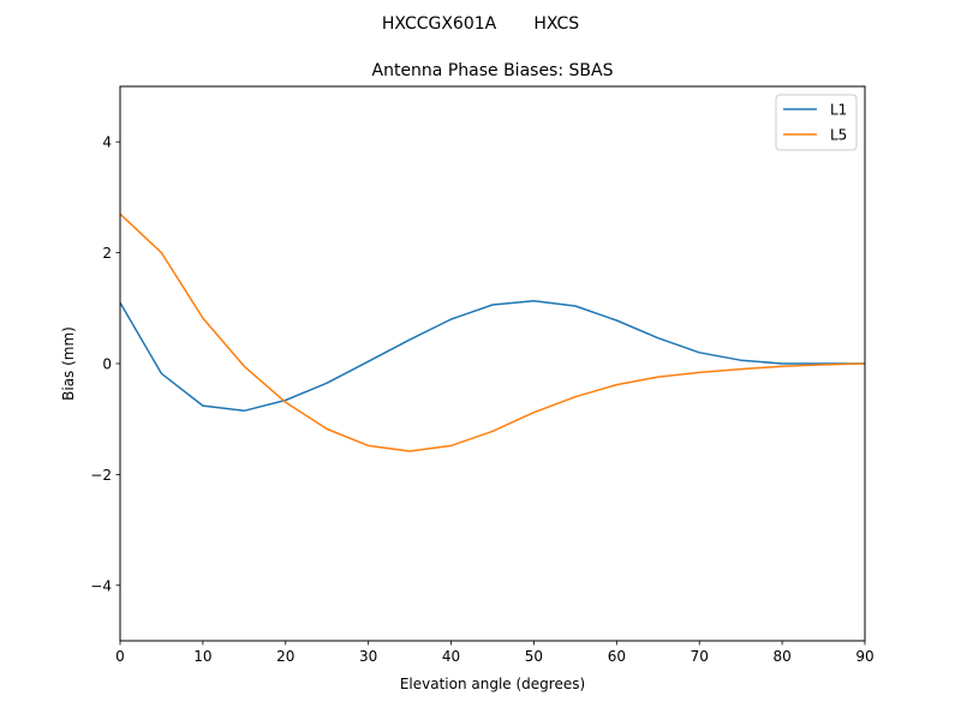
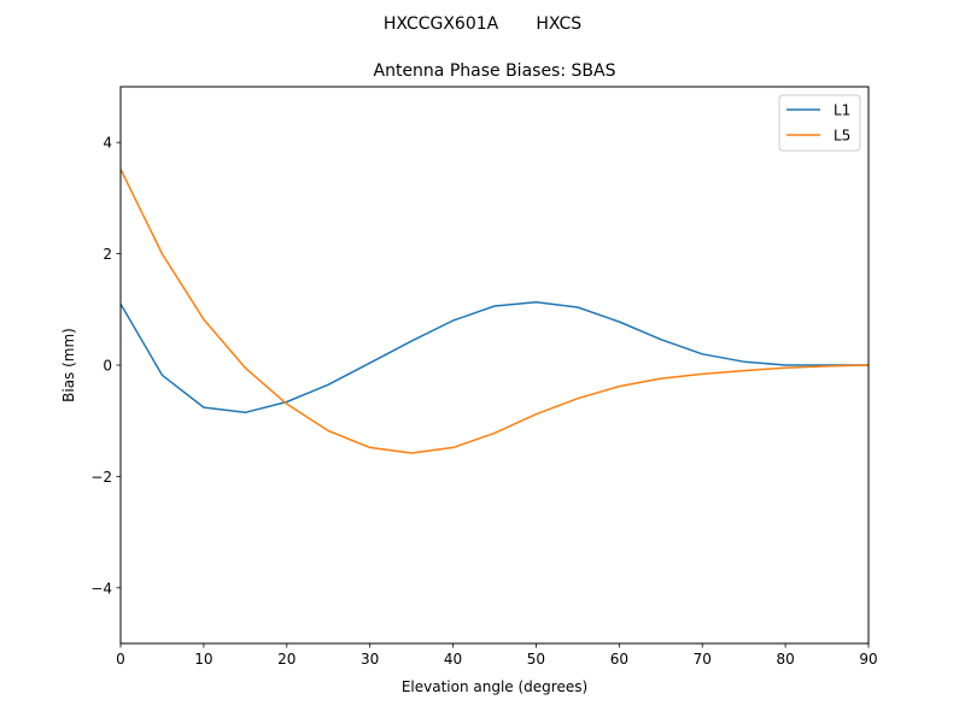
L5/0: 2.7 -> 3.5
